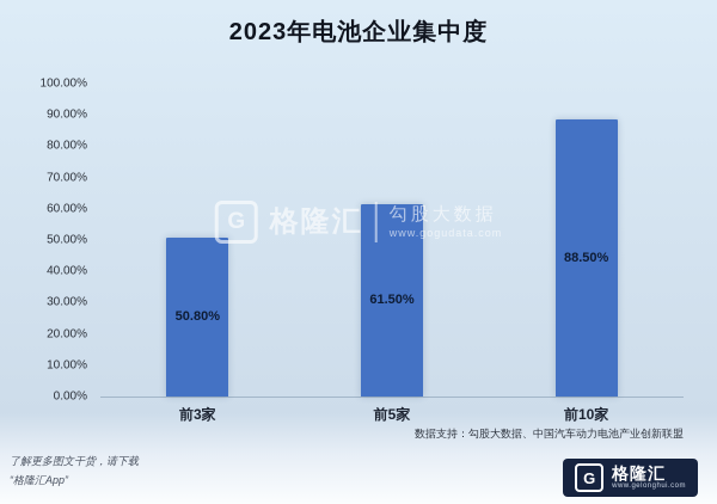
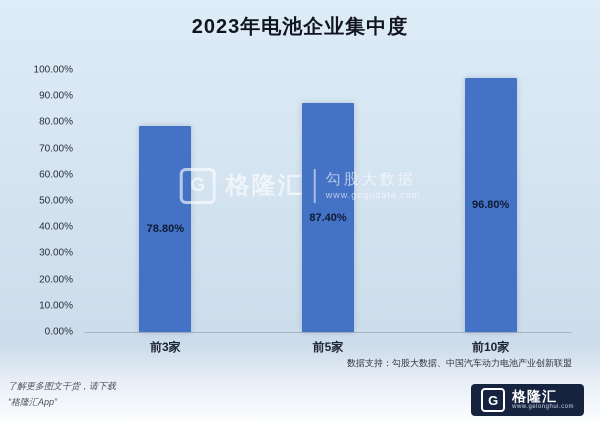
前3家: 50.80% -> 78.80%
前5家: 61.50% -> 87.40%
前10家: 88.50% -> 96.80%
